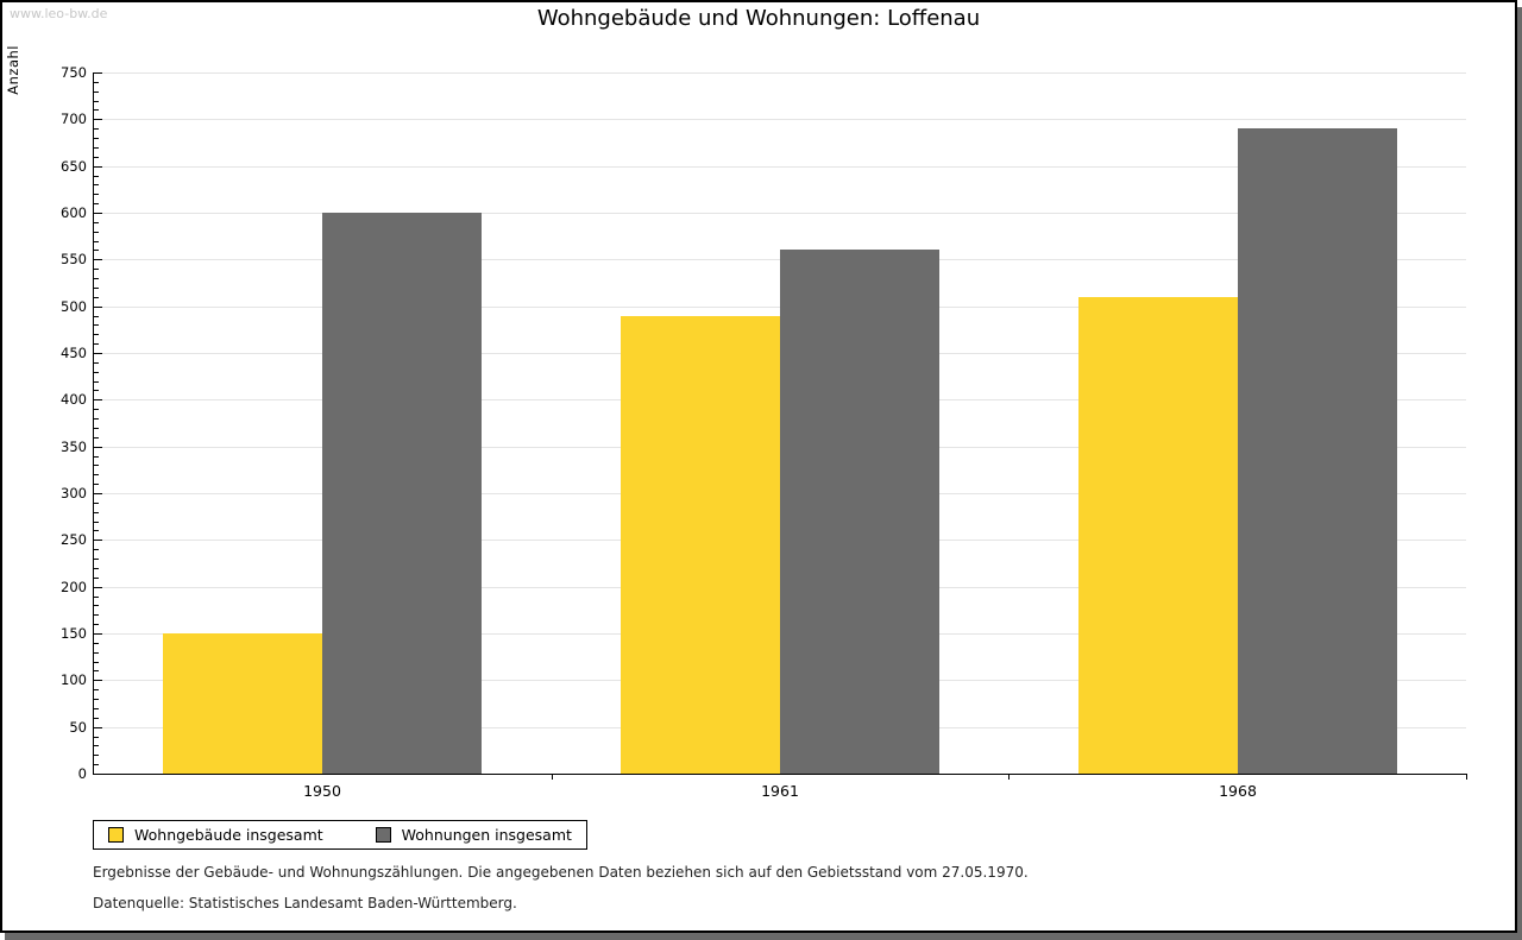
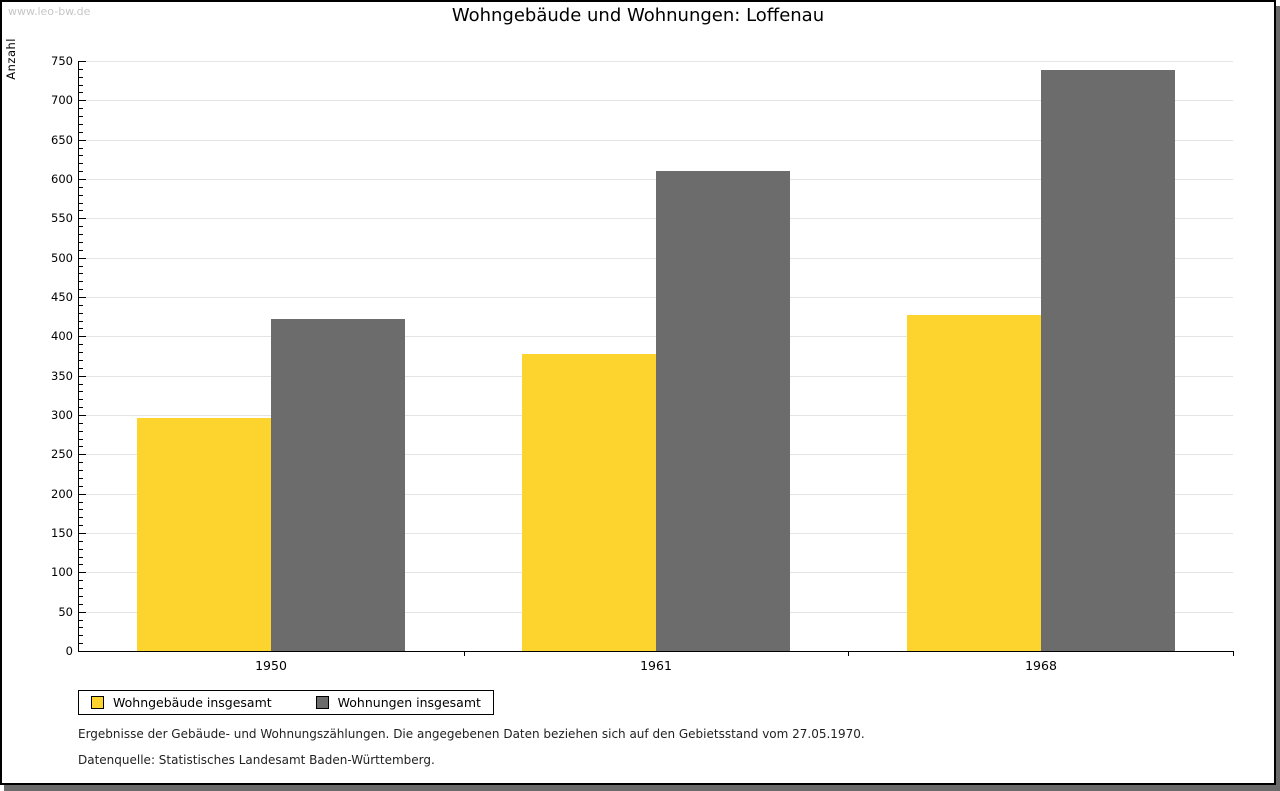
Wohngebäude insgesamt/1950: 150 -> 300
Wohnungen insgesamt/1950: 600 -> 420
Wohngebäude insgesamt/1961: 490 -> 380
Wohnungen insgesamt/1961: 560 -> 610
Wohngebäude insgesamt/1968: 510 -> 430
Wohnungen insgesamt/1968: 690 -> 740
